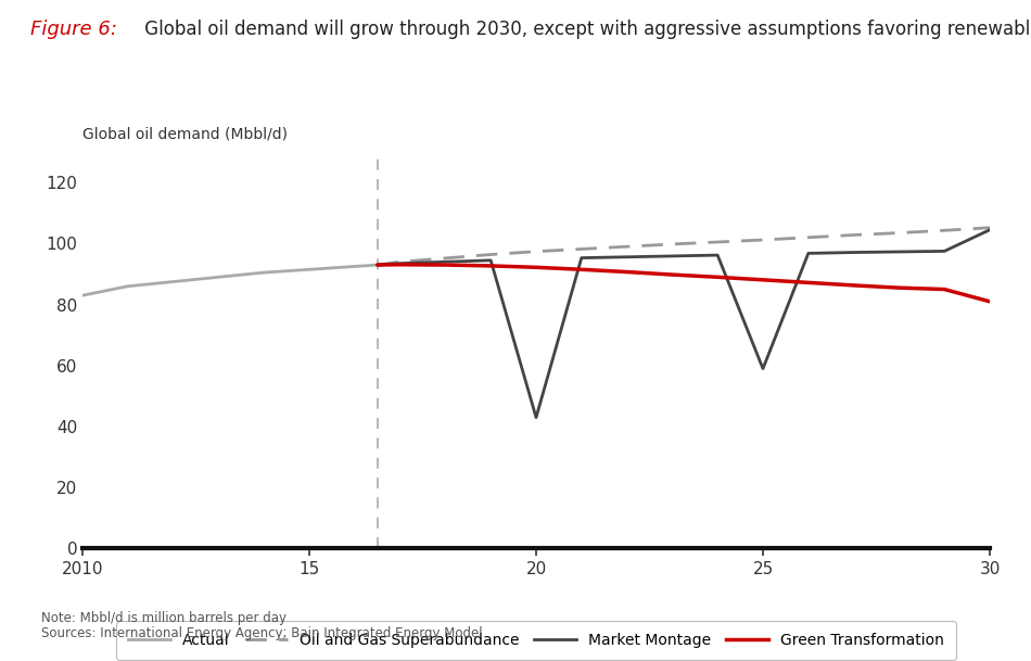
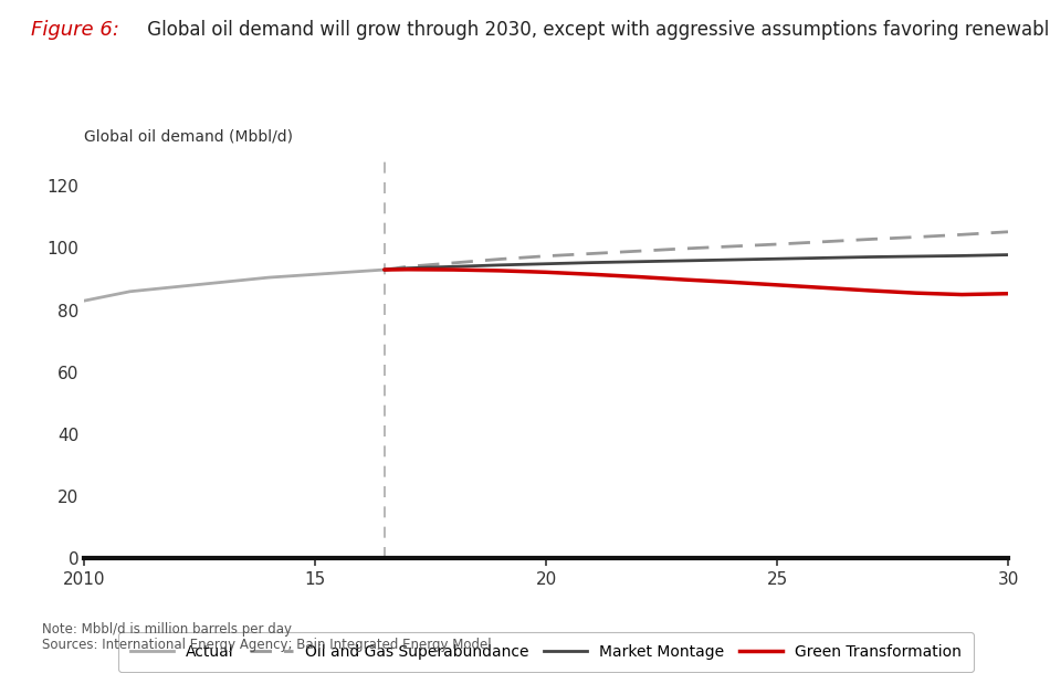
Market Montage/20: 43.0 -> 94.9
Market Montage/25: 59.0 -> 96.5
Market Montage/30: 104.5 -> 97.8
Green Transformation/30: 81.0 -> 85.3
